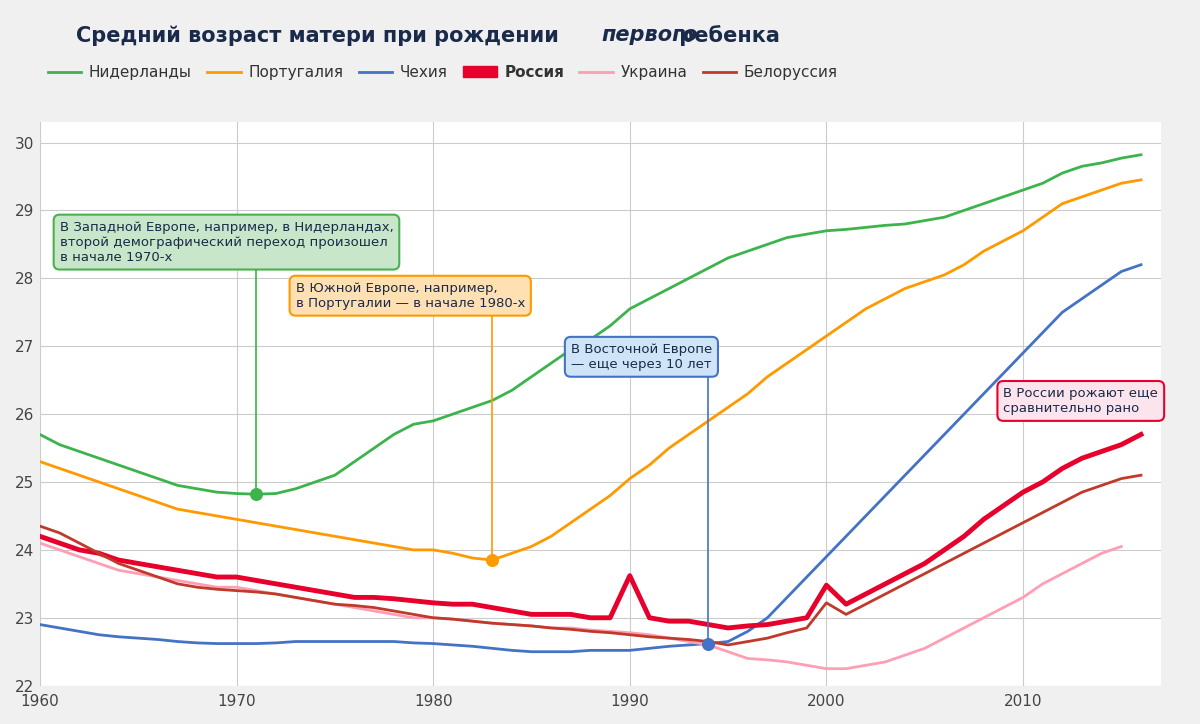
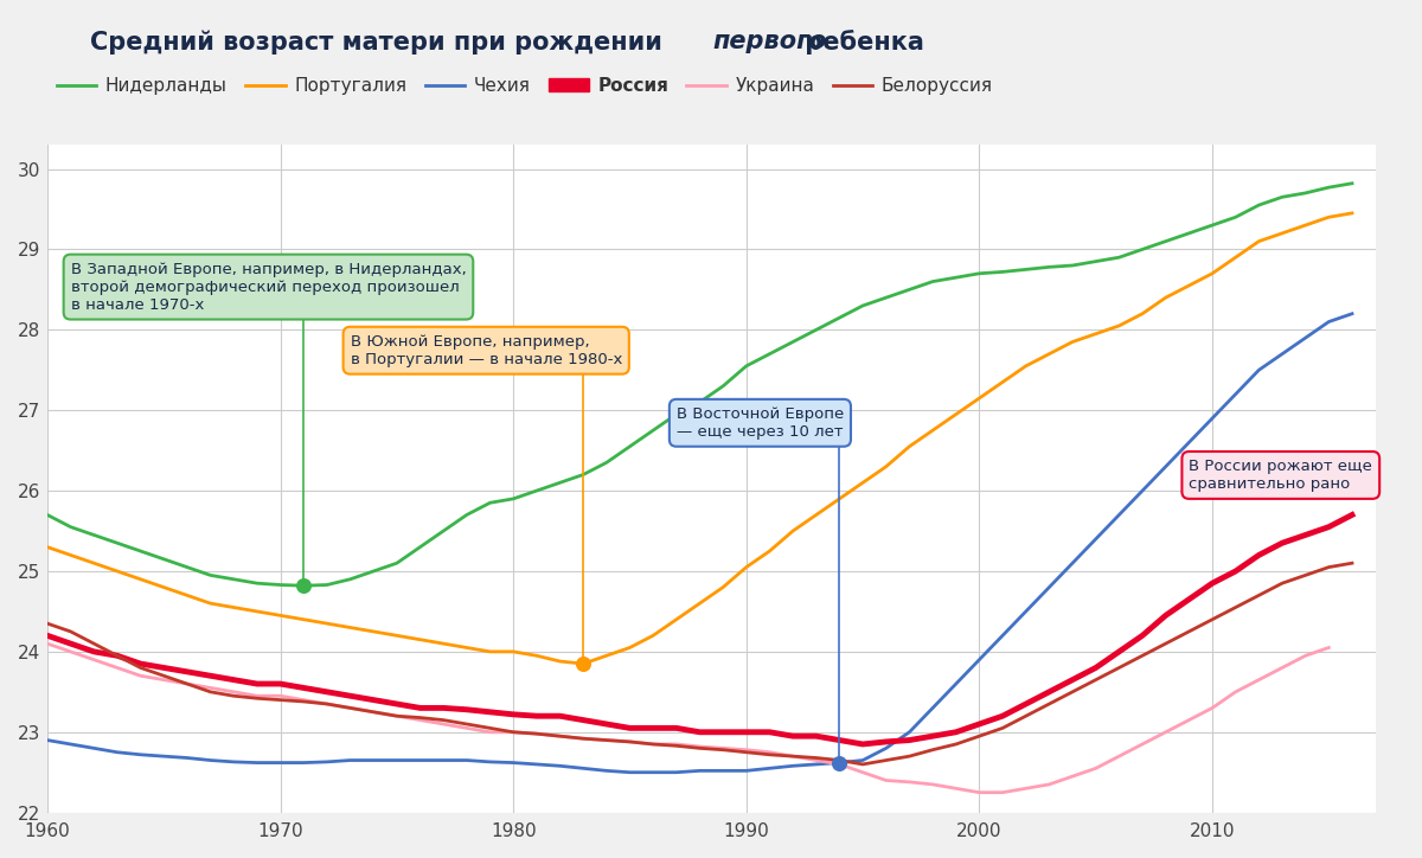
Россия/1990: 23.62 -> 23.00
Россия/2000: 23.48 -> 23.10
Белоруссия/2000: 23.22 -> 22.95
